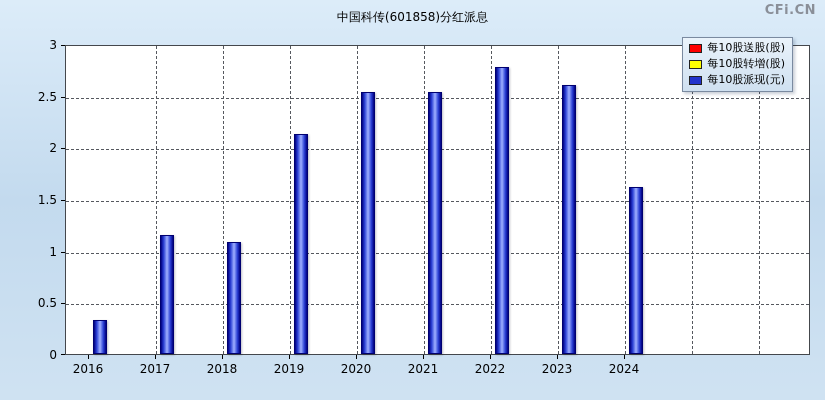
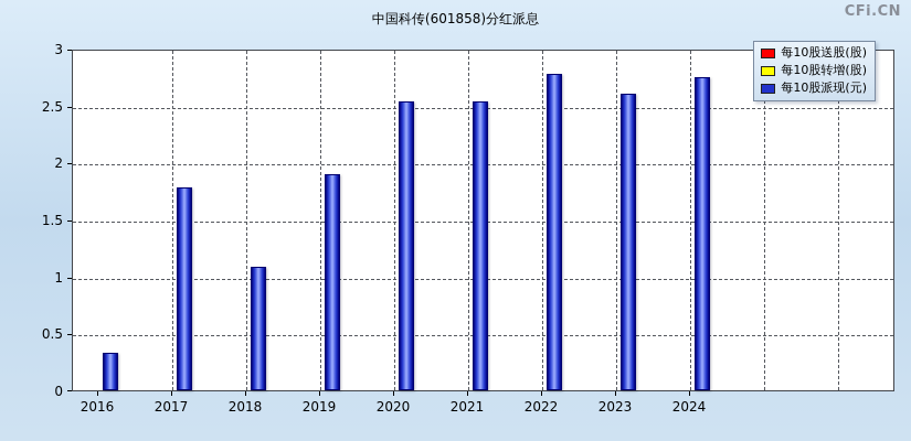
每10股派现(元)/2017: 1.15 -> 1.78
每10股派现(元)/2019: 2.13 -> 1.90
每10股派现(元)/2024: 1.62 -> 2.75
